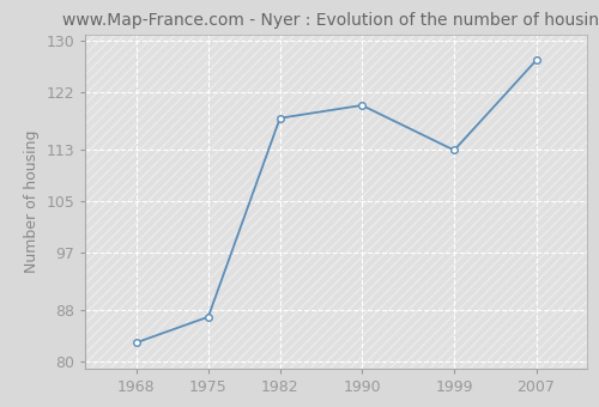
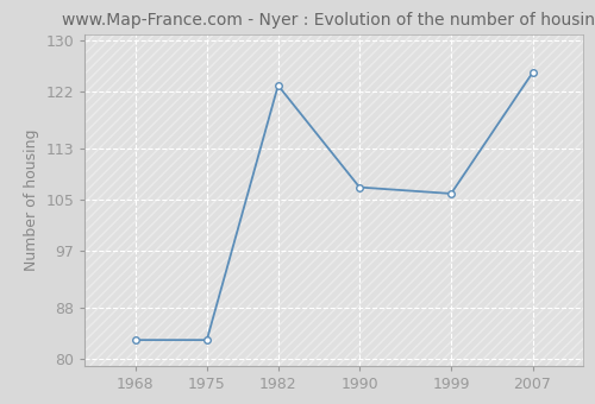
1975: 87 -> 83
1982: 118 -> 123
1990: 120 -> 107
1999: 113 -> 106
2007: 127 -> 125
